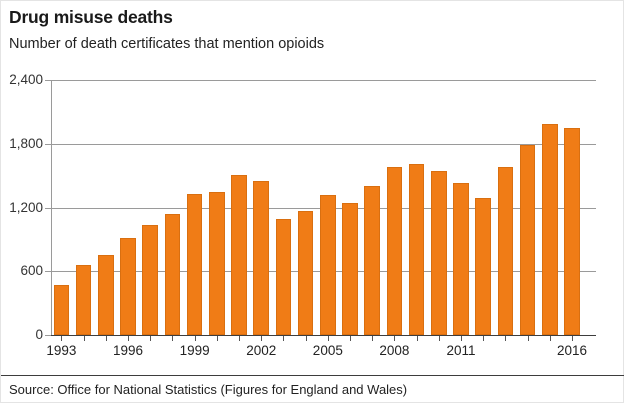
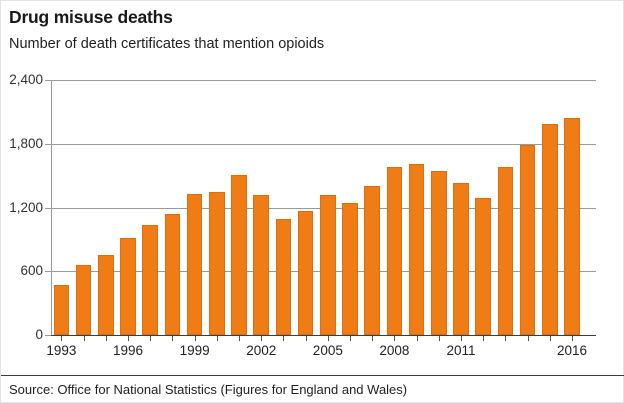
2002: 1450 -> 1320
2016: 1950 -> 2040
